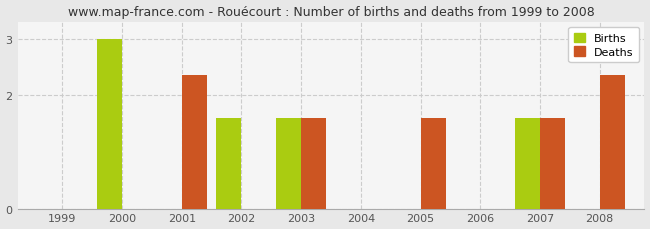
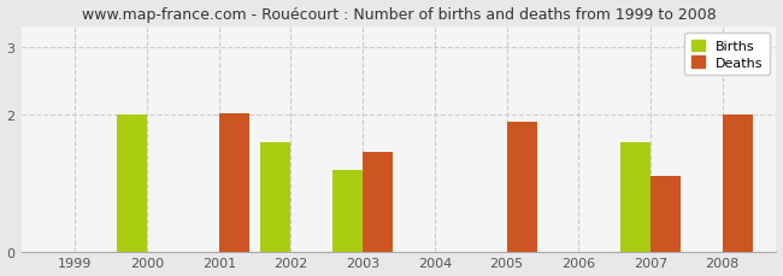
Births/2000: 3.0 -> 2.0
Deaths/2001: 2.35 -> 2.02
Births/2003: 1.6 -> 1.2
Deaths/2003: 1.60 -> 1.46
Deaths/2005: 1.60 -> 1.90
Deaths/2007: 1.60 -> 1.10
Deaths/2008: 2.35 -> 2.00
